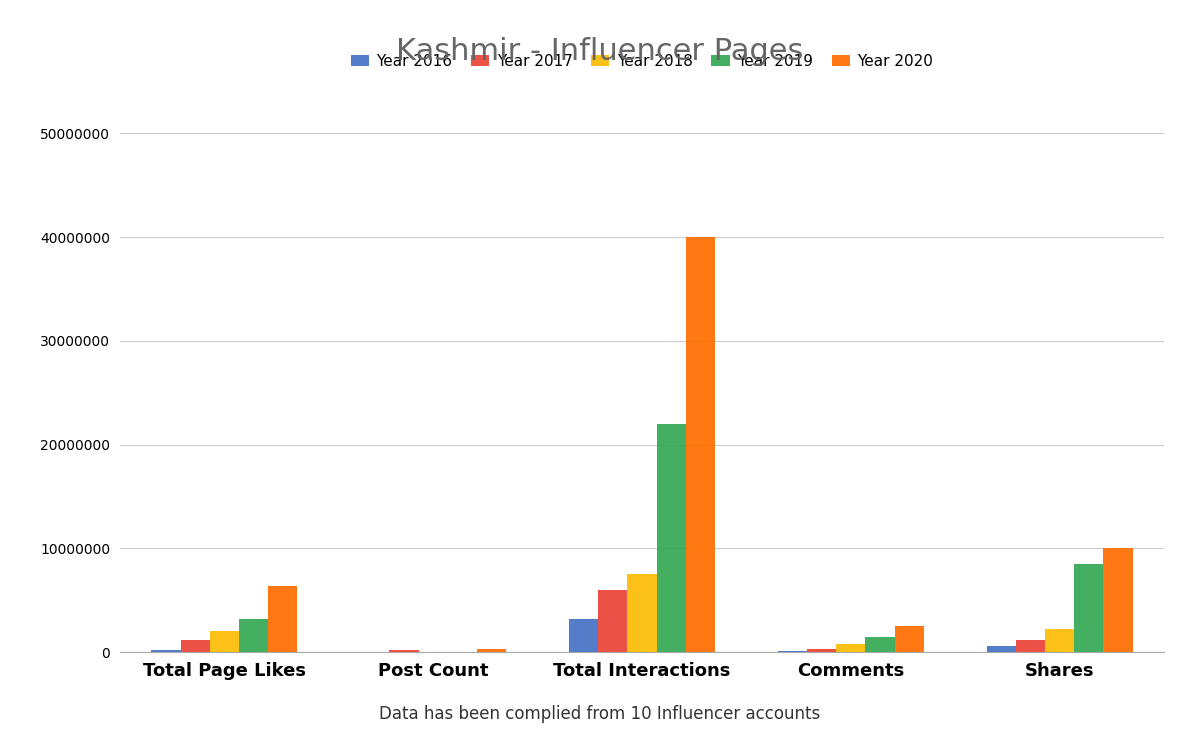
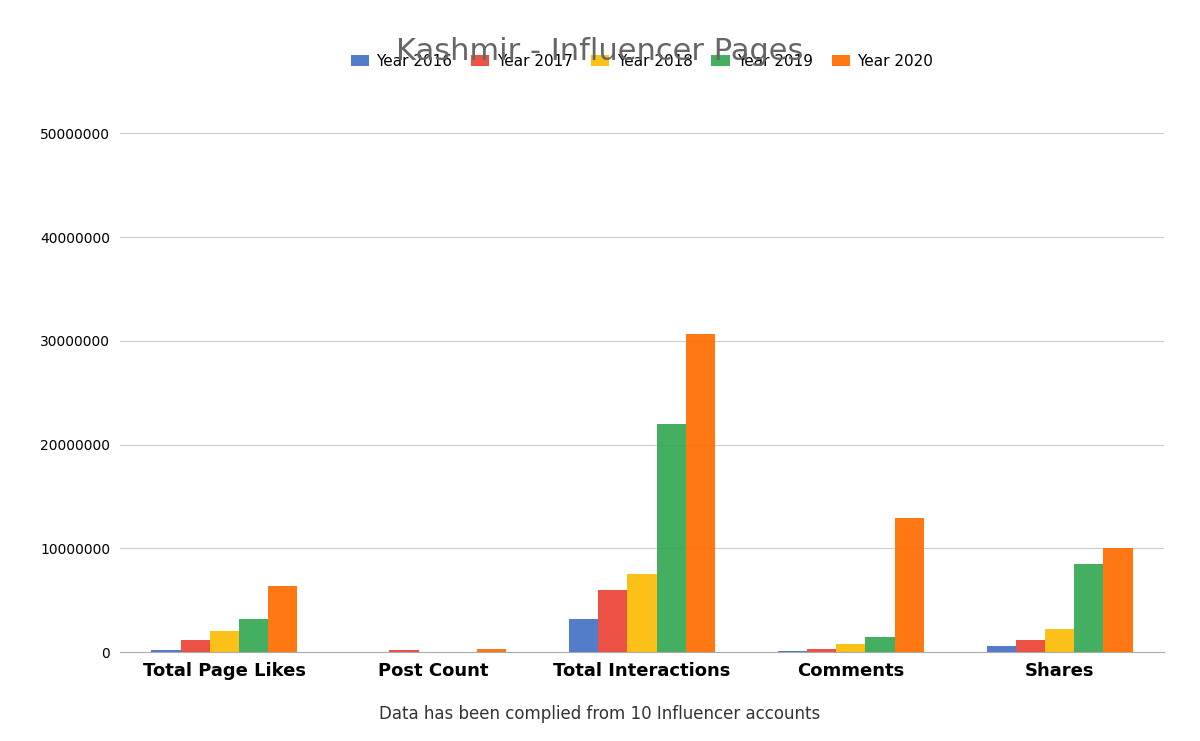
Year 2020/Total Interactions: 40000000 -> 30700000
Year 2020/Comments: 2500000 -> 12900000
